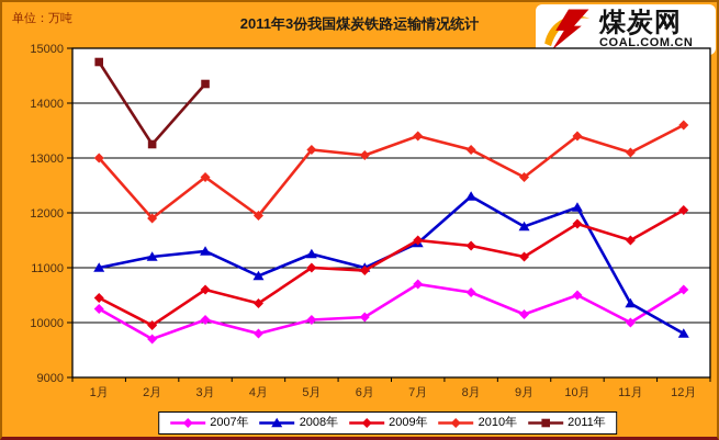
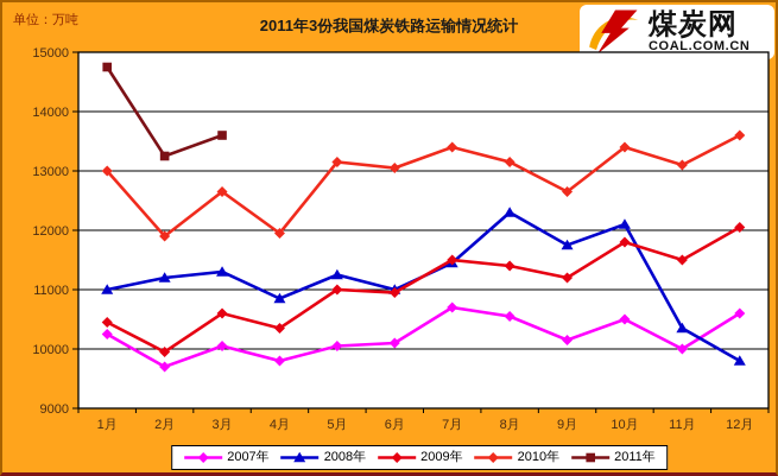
2011年/3月: 14400 -> 13600
